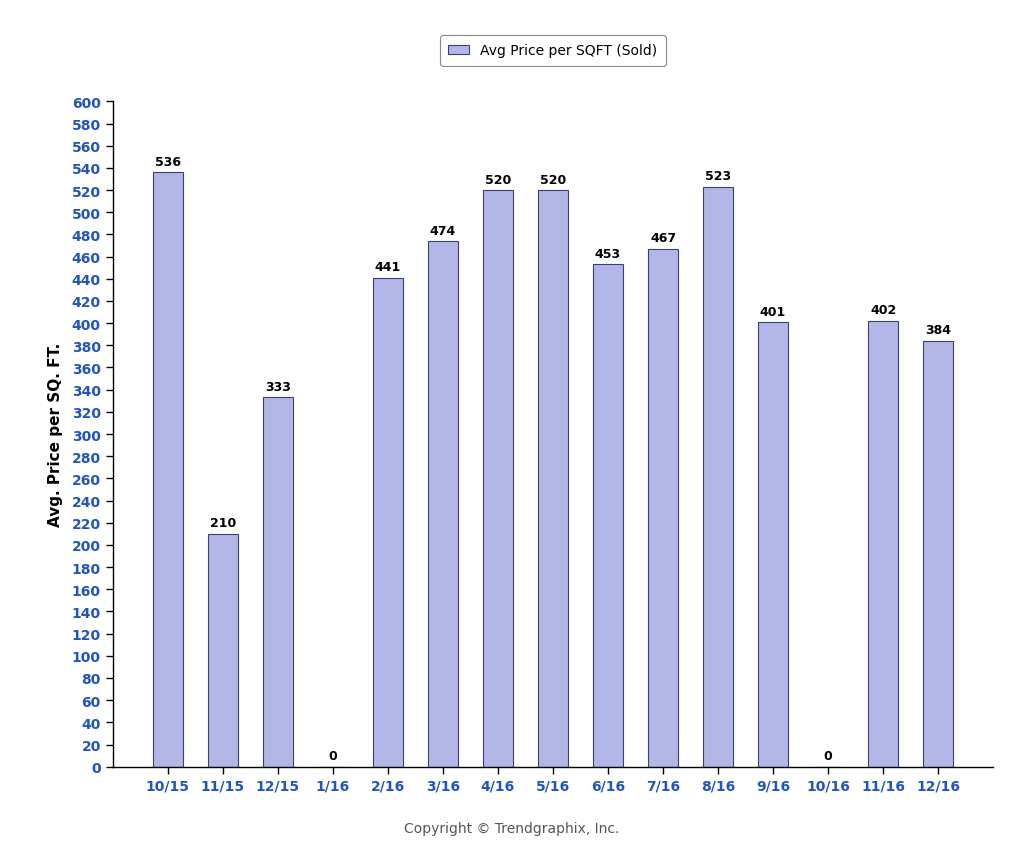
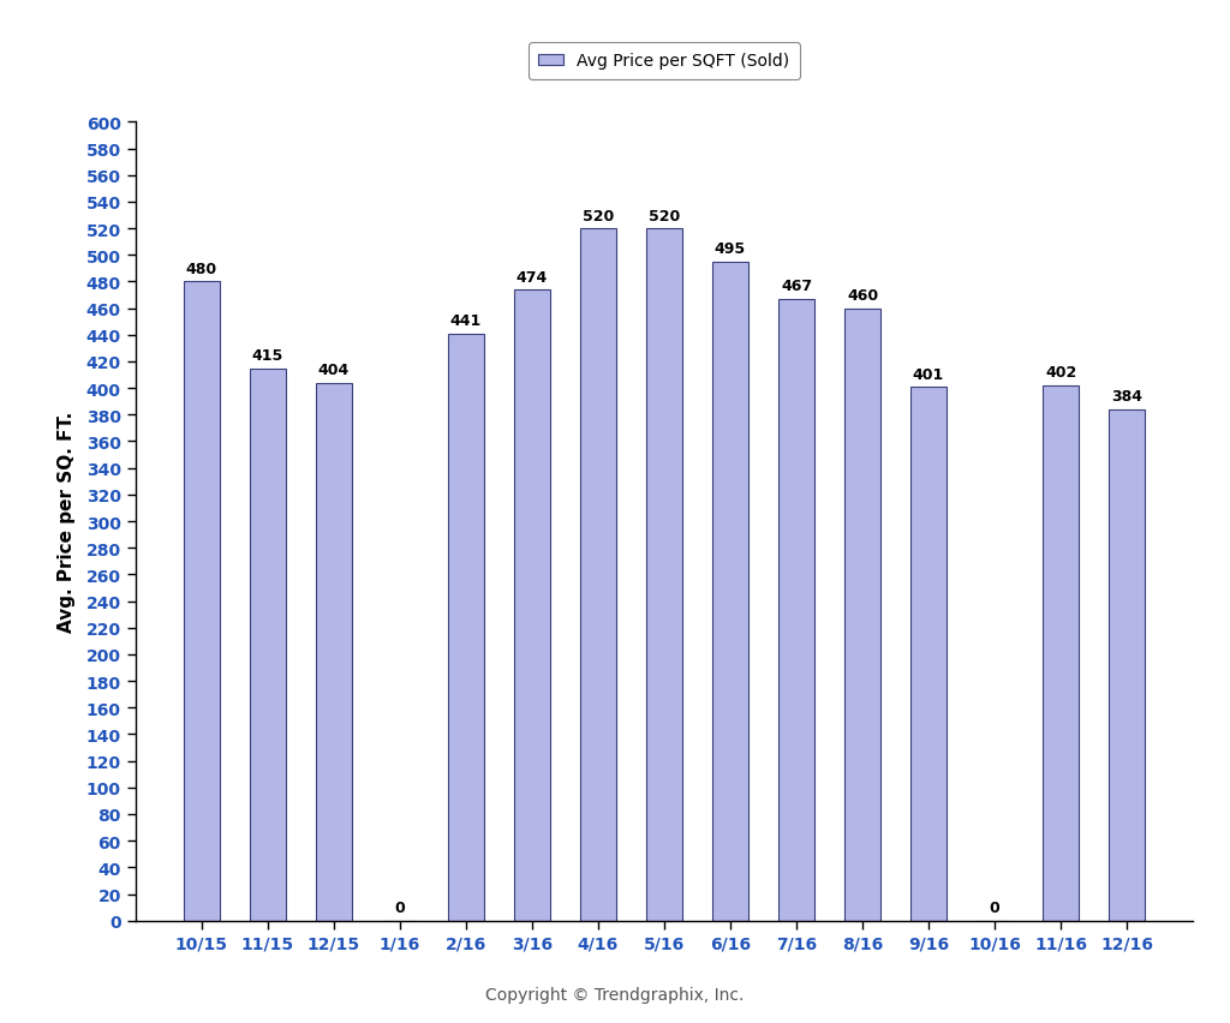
10/15: 536 -> 480
11/15: 210 -> 415
12/15: 333 -> 404
6/16: 453 -> 495
8/16: 523 -> 460
